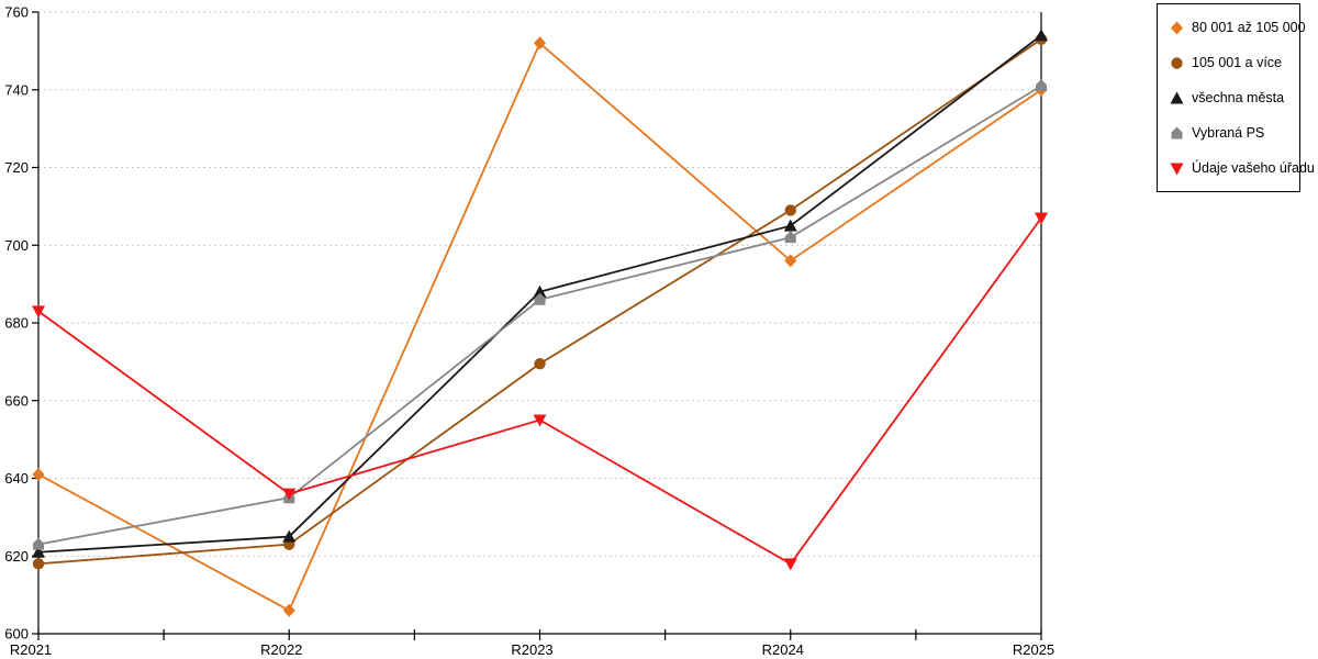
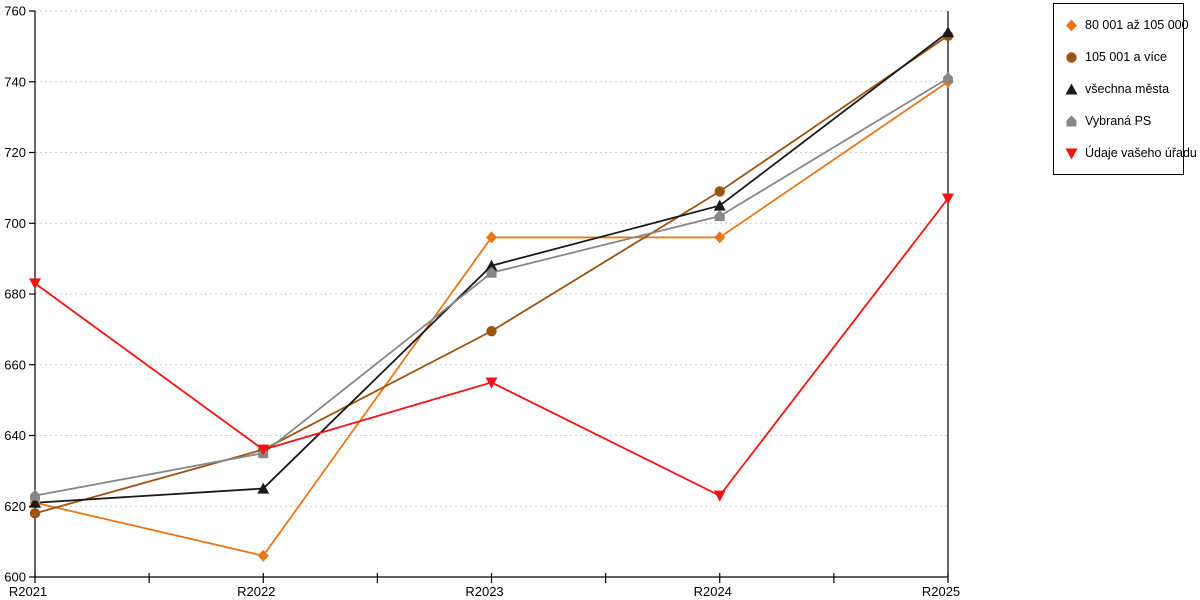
80 001 až 105 000/R2021: 641 -> 621
105 001 a více/R2022: 623 -> 636
80 001 až 105 000/R2023: 752 -> 696
Údaje vašeho úřadu/R2024: 618 -> 623
